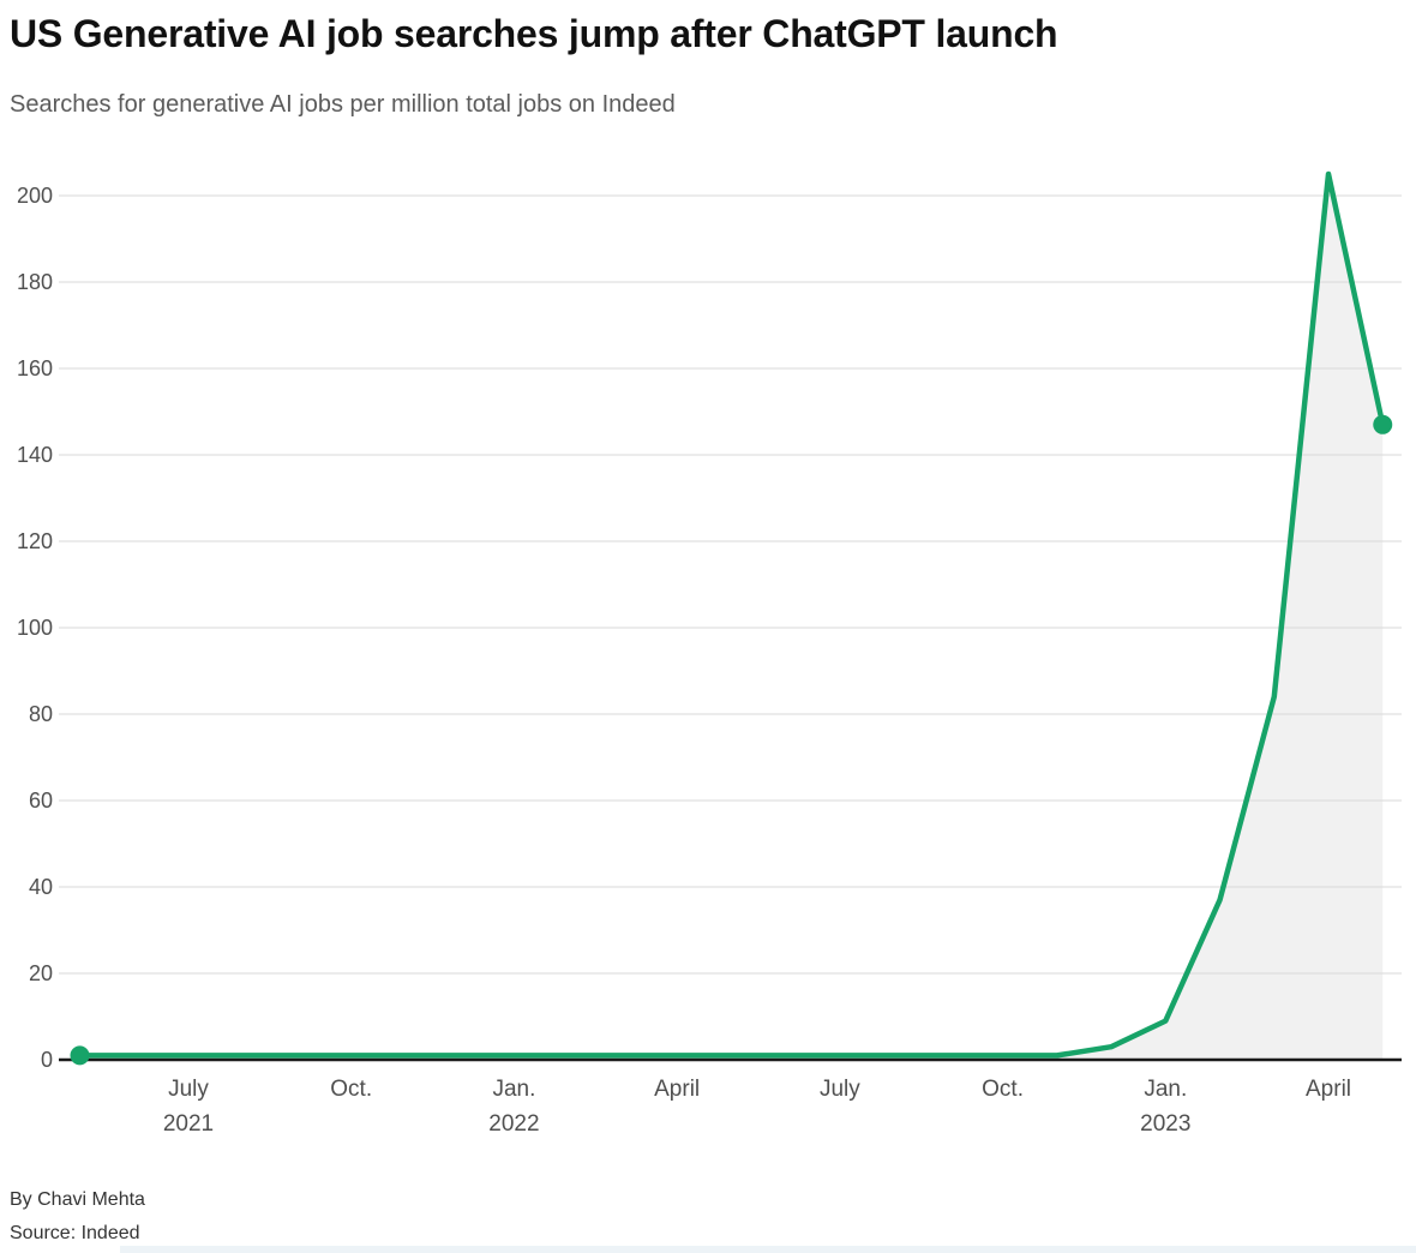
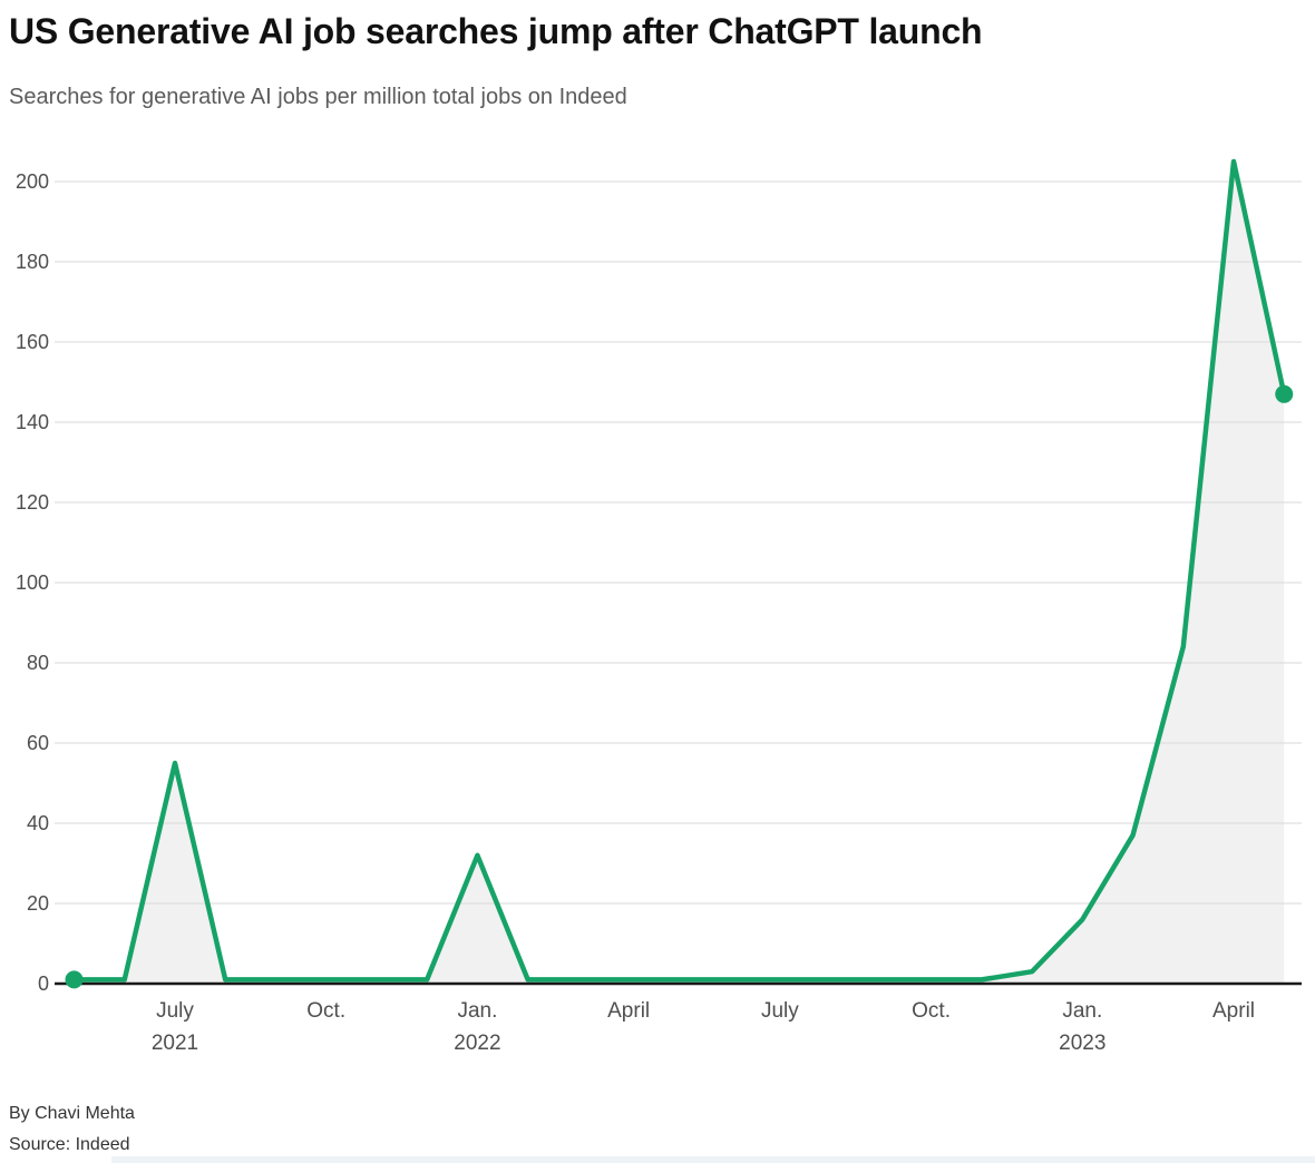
July 2021: 1 -> 55
Jan. 2022: 1 -> 32
Jan. 2023: 9 -> 16
